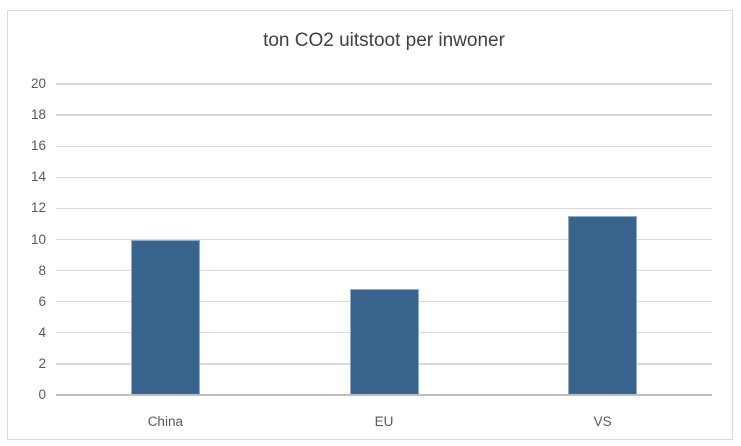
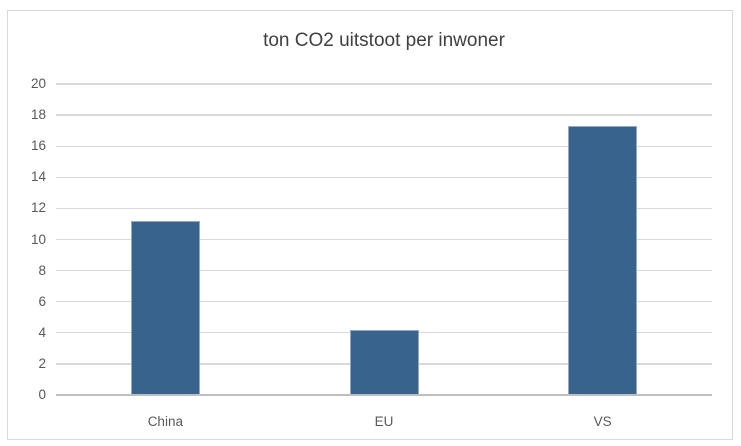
China: 10.0 -> 11.2
EU: 6.8 -> 4.2
VS: 11.5 -> 17.3
